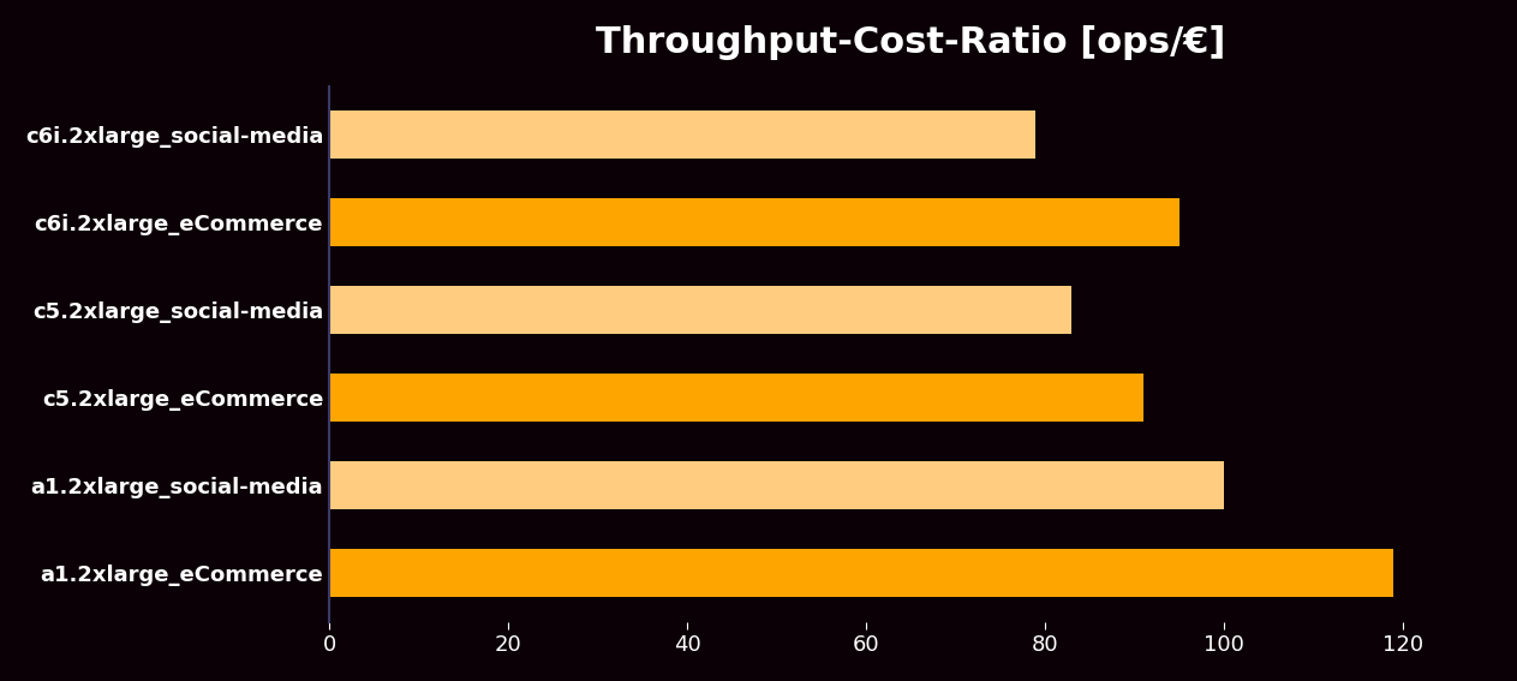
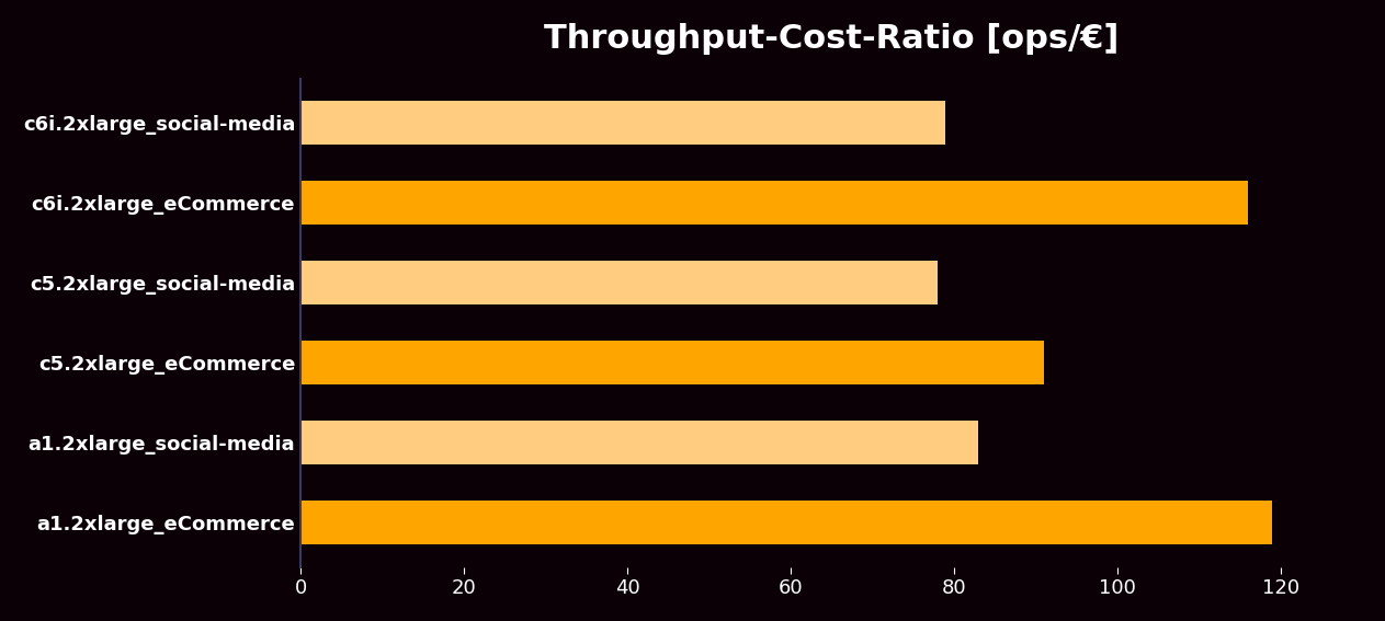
c6i.2xlarge_eCommerce: 95 -> 116
c5.2xlarge_social-media: 83 -> 78
a1.2xlarge_social-media: 100 -> 83
